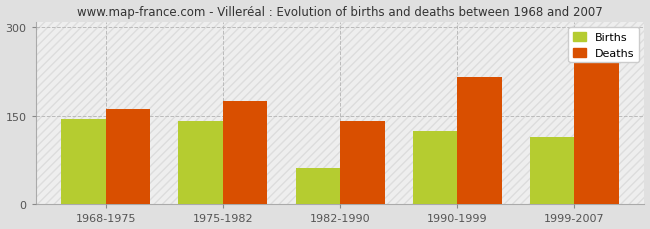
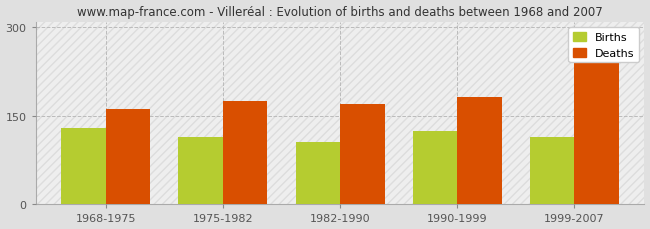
Births/1968-1975: 144 -> 130
Births/1975-1982: 142 -> 115
Births/1982-1990: 62 -> 105
Deaths/1982-1990: 142 -> 170
Deaths/1990-1999: 216 -> 182
